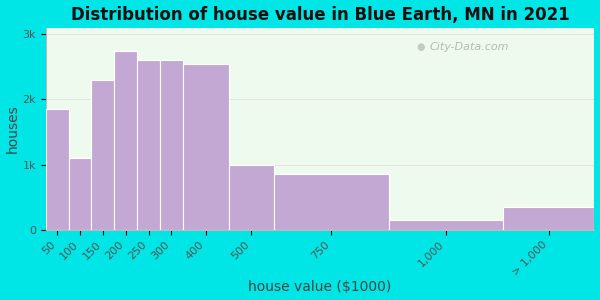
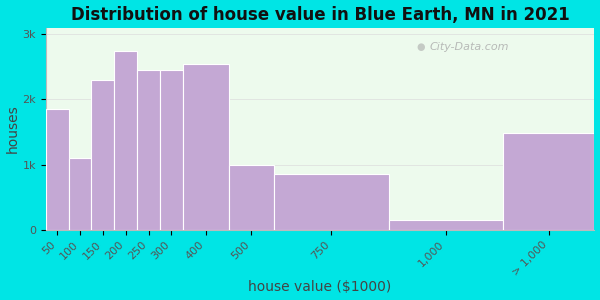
250: 2.60k -> 2.46k
300: 2.60k -> 2.46k
> 1,000: 0.35k -> 1.48k
